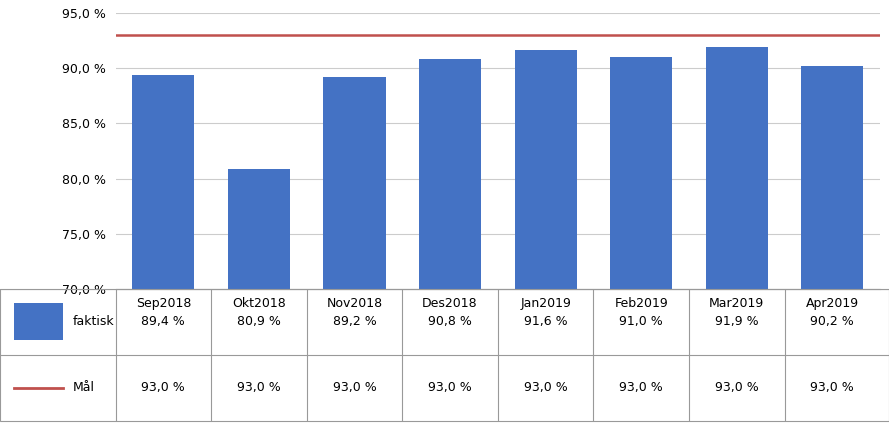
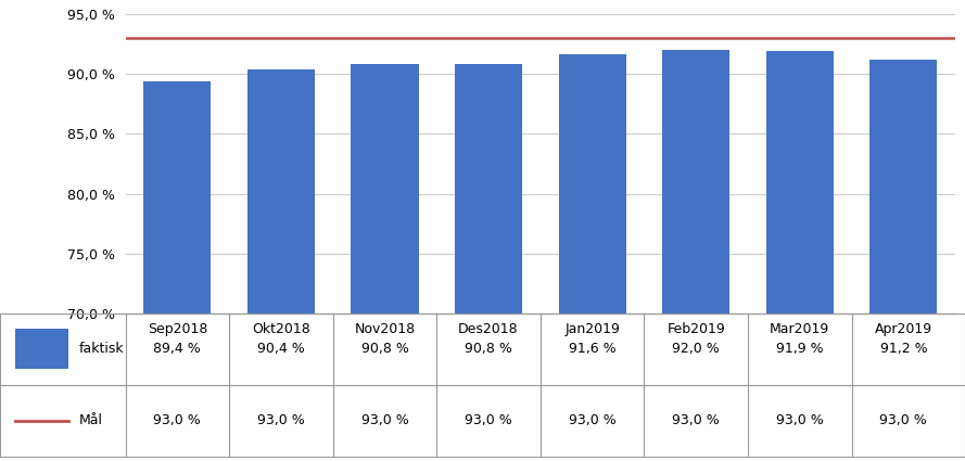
Okt2018: 80,9 -> 90,4
Nov2018: 89,2 -> 90,8
Feb2019: 91,0 -> 92,0
Apr2019: 90,2 -> 91,2
